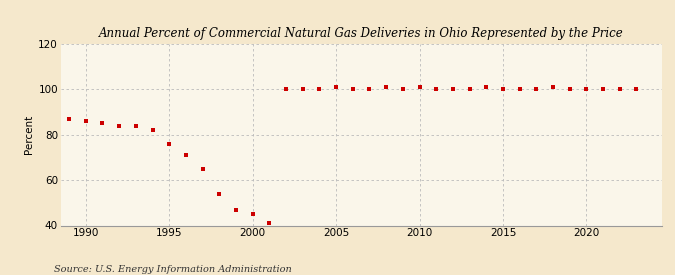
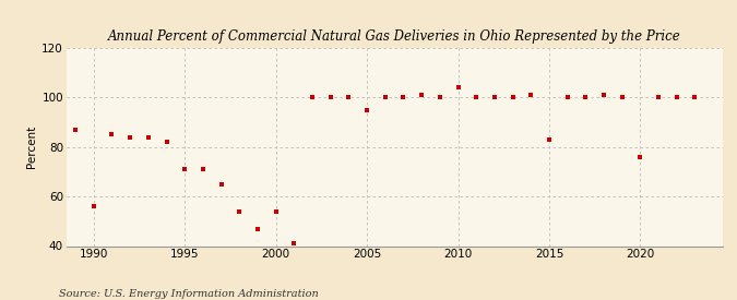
1990: 86 -> 56
1995: 76 -> 71
2000: 45 -> 54
2005: 101 -> 95
2010: 101 -> 104
2015: 100 -> 83
2020: 100 -> 76
